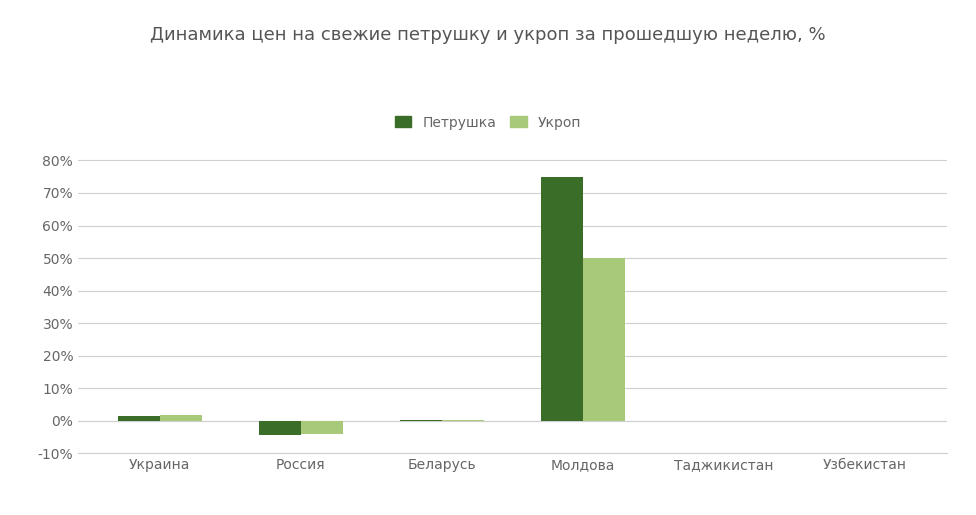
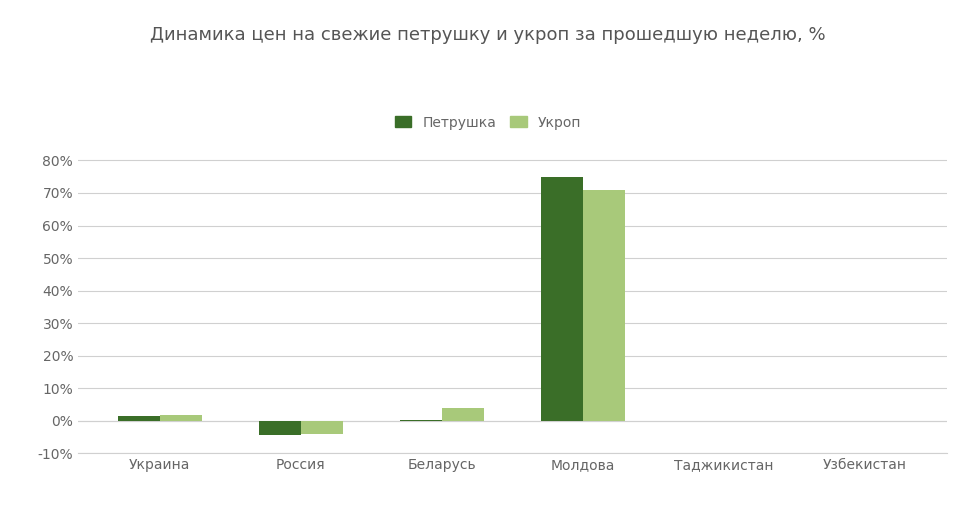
Укроп/Беларусь: 0.3% -> 4.0%
Укроп/Молдова: 50.0% -> 71.0%
